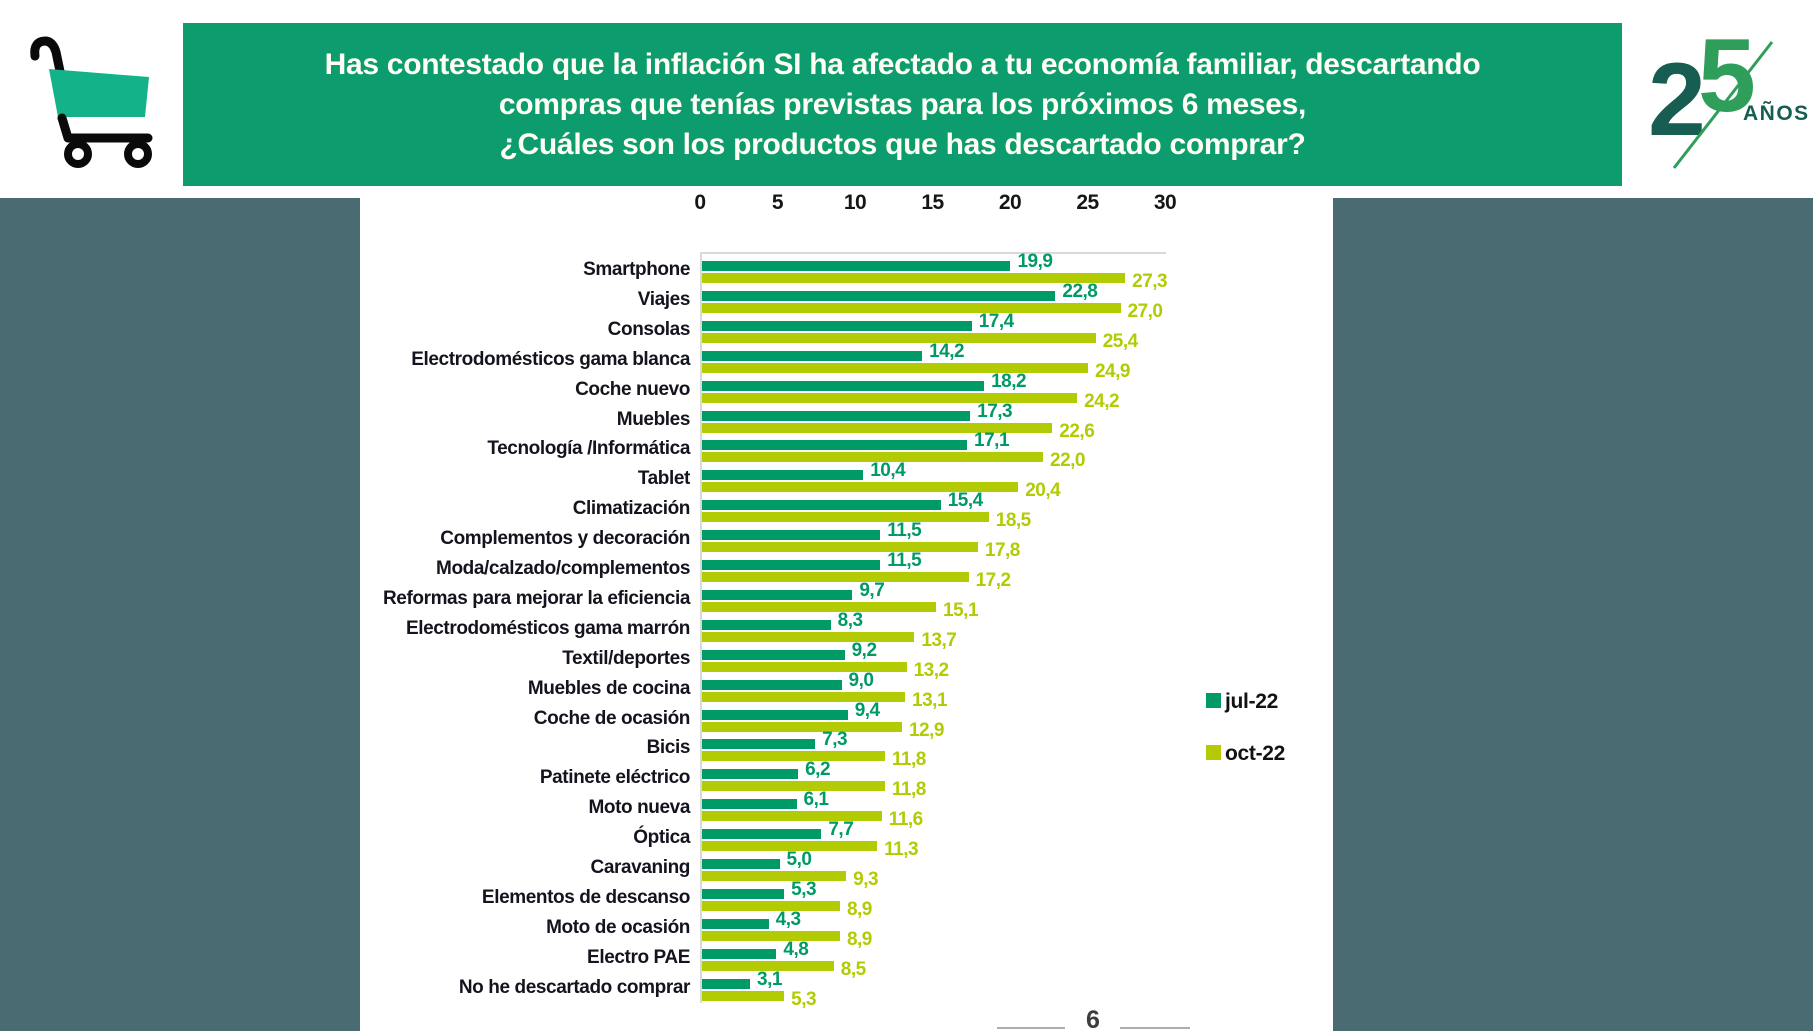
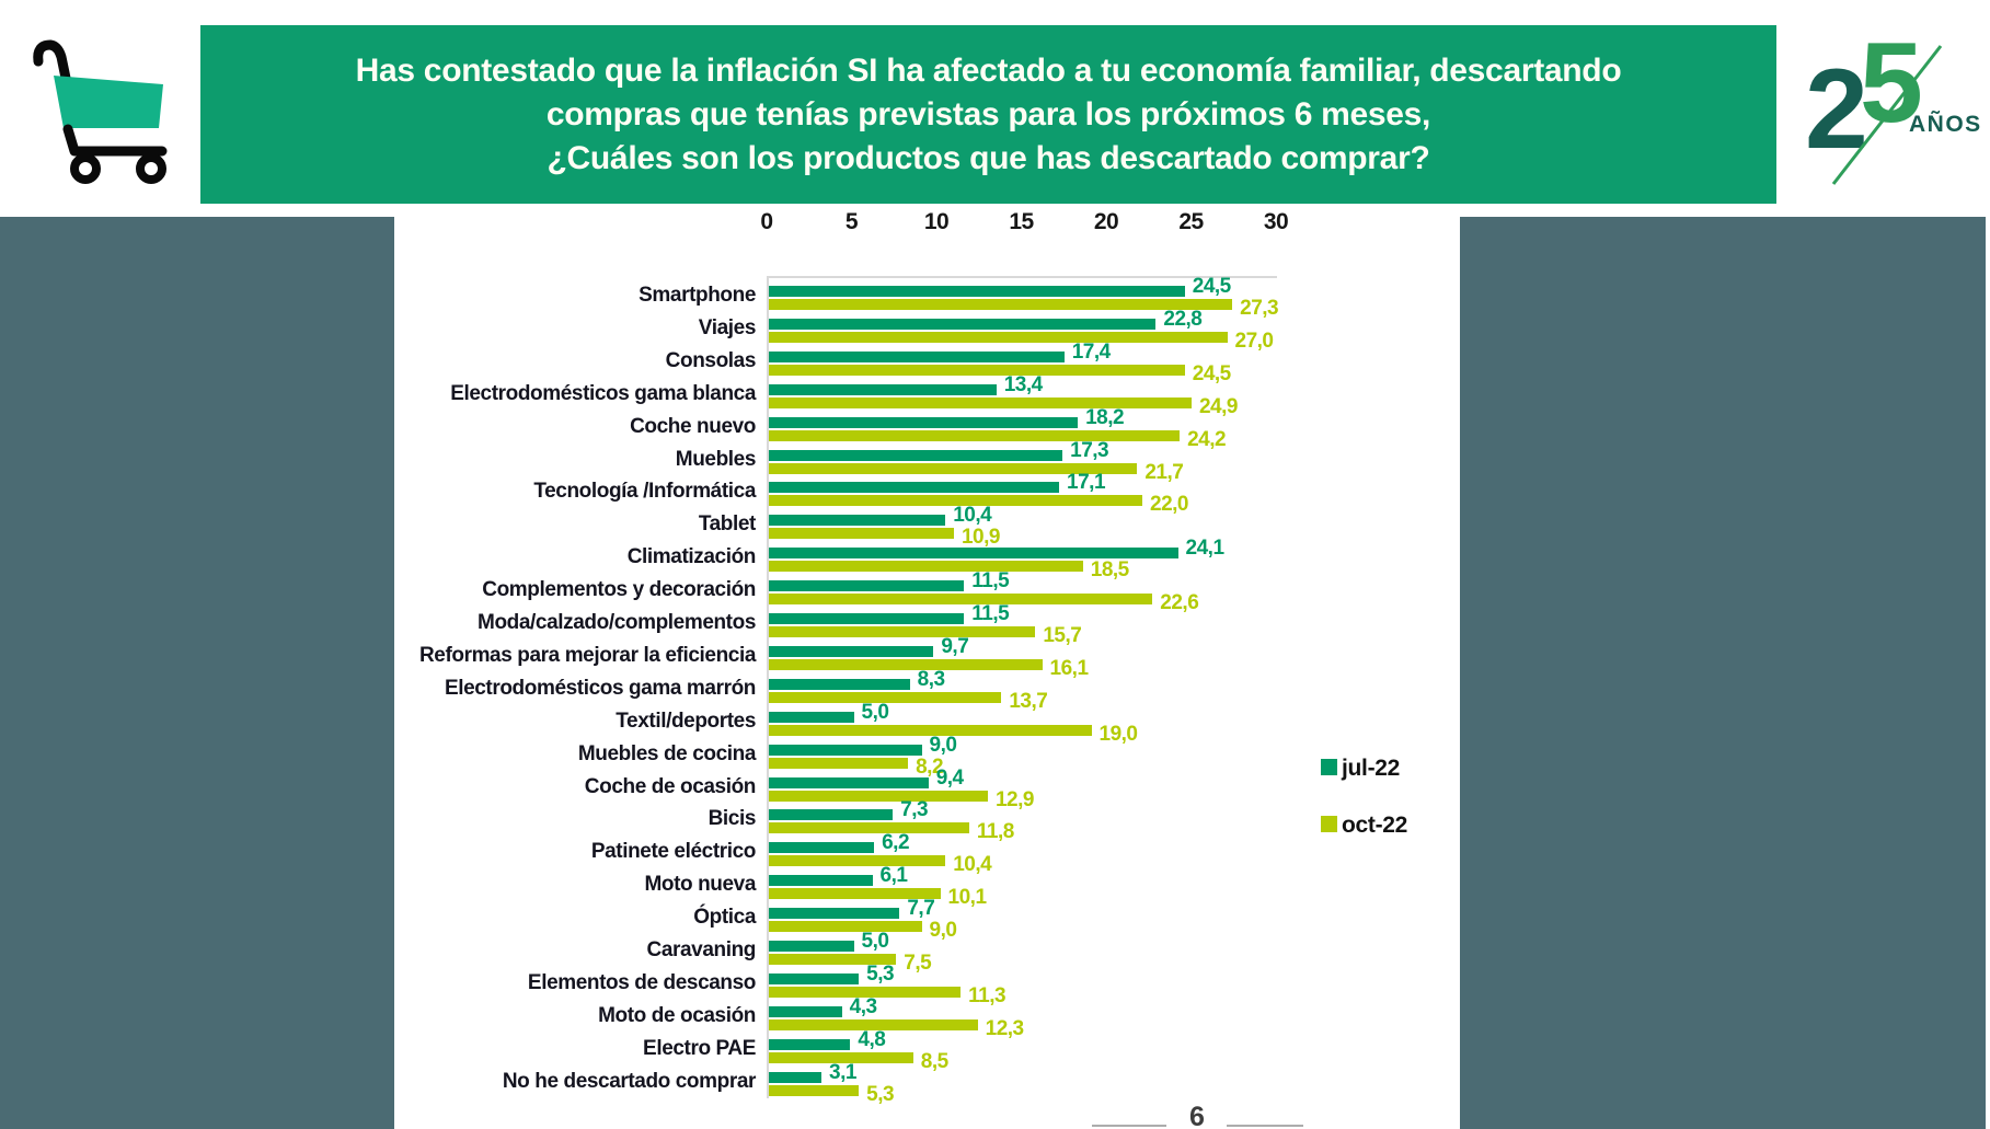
jul-22/Smartphone: 19,9 -> 24,5
oct-22/Consolas: 25,4 -> 24,5
jul-22/Electrodomésticos gama blanca: 14,2 -> 13,4
oct-22/Muebles: 22,6 -> 21,7
oct-22/Tablet: 20,4 -> 10,9
jul-22/Climatización: 15,4 -> 24,1
oct-22/Complementos y decoración: 17,8 -> 22,6
oct-22/Moda/calzado/complementos: 17,2 -> 15,7
oct-22/Reformas para mejorar la eficiencia: 15,1 -> 16,1
jul-22/Textil/deportes: 9,2 -> 5,0
oct-22/Textil/deportes: 13,2 -> 19,0
oct-22/Muebles de cocina: 13,1 -> 8,2
oct-22/Patinete eléctrico: 11,8 -> 10,4
oct-22/Moto nueva: 11,6 -> 10,1
oct-22/Óptica: 11,3 -> 9,0
oct-22/Caravaning: 9,3 -> 7,5
oct-22/Elementos de descanso: 8,9 -> 11,3
oct-22/Moto de ocasión: 8,9 -> 12,3
